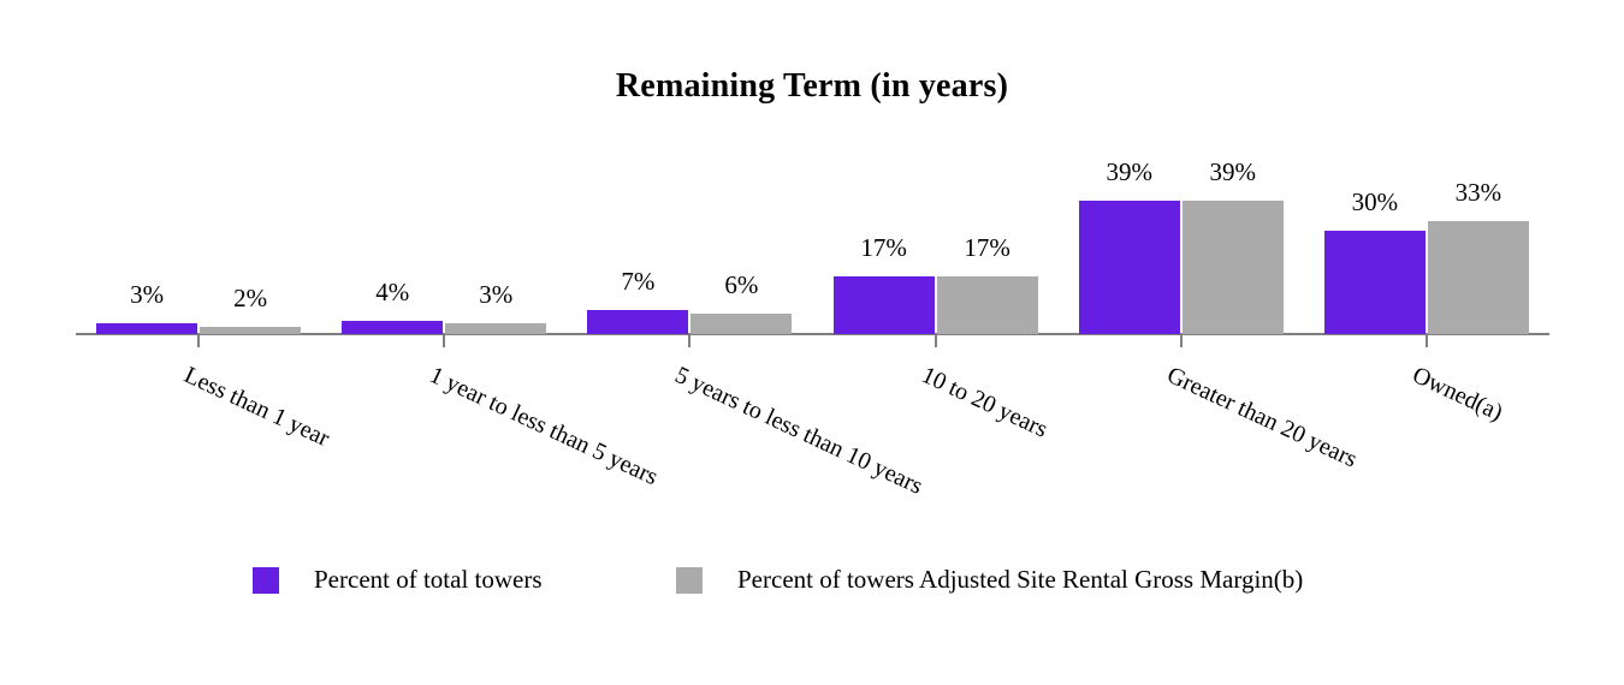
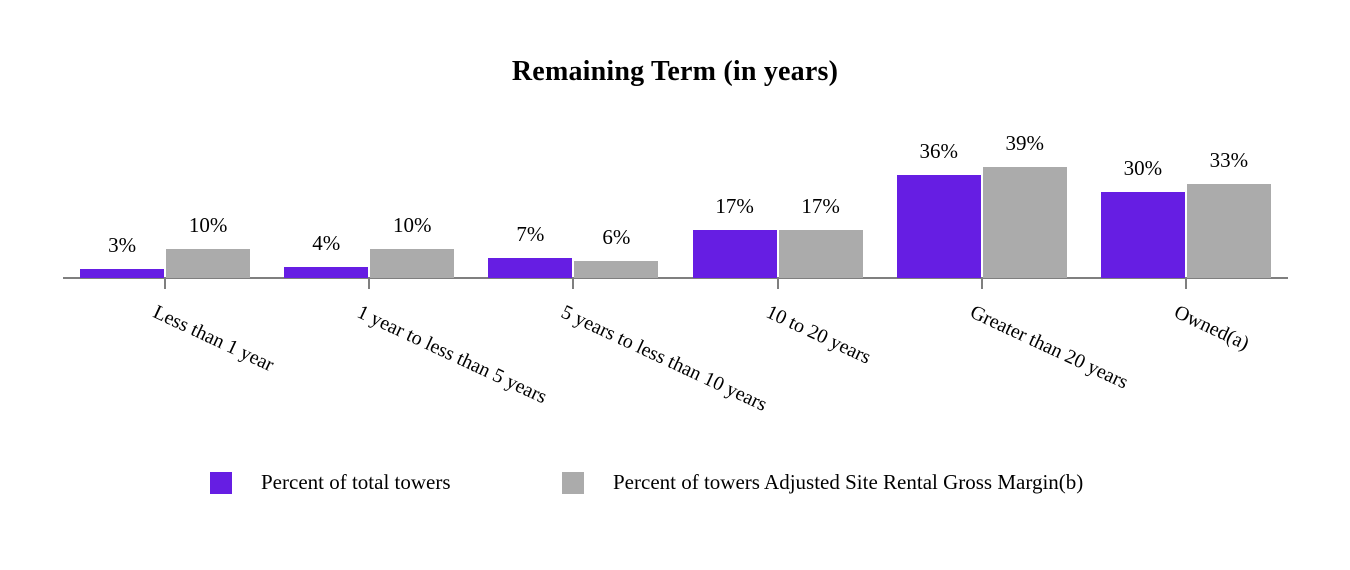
Percent of towers Adjusted Site Rental Gross Margin(b)/Less than 1 year: 2% -> 10%
Percent of towers Adjusted Site Rental Gross Margin(b)/1 year to less than 5 years: 3% -> 10%
Percent of total towers/Greater than 20 years: 39% -> 36%
